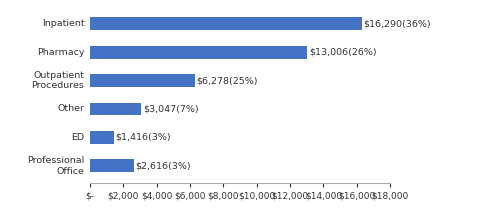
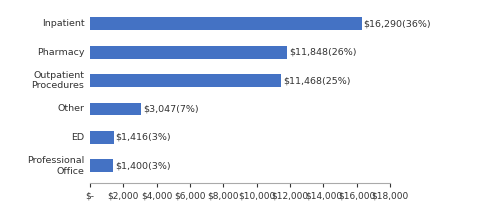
Pharmacy: 13,006 -> 11,848
Outpatient Procedures: 6,278 -> 11,468
Professional Office: 2,616 -> 1,400
